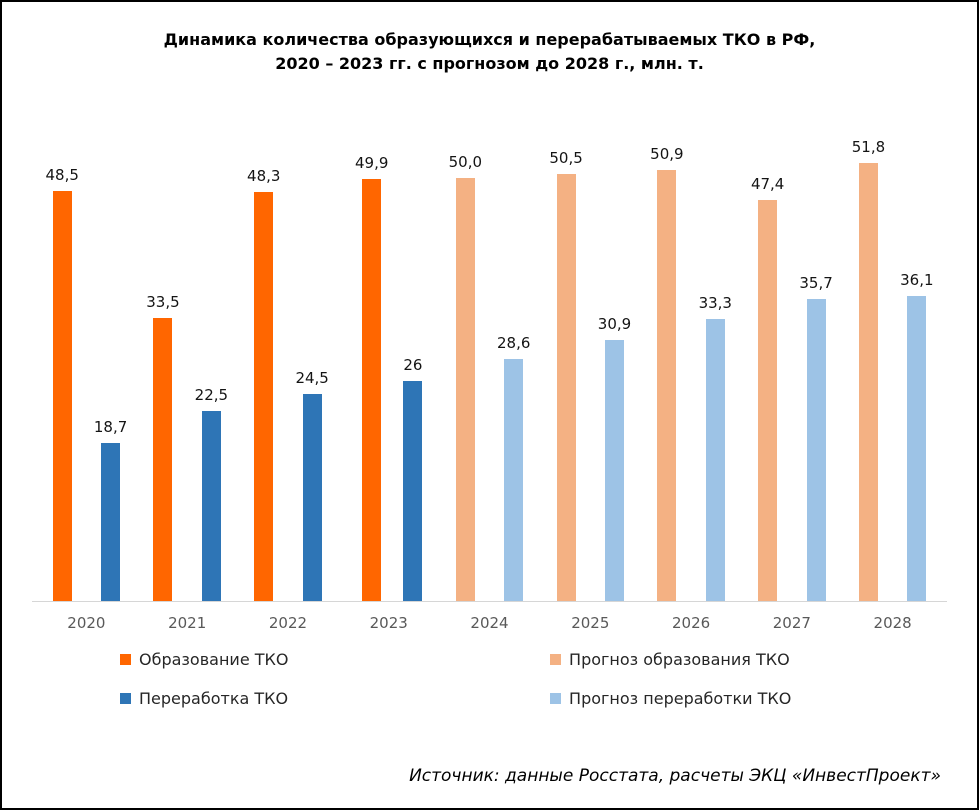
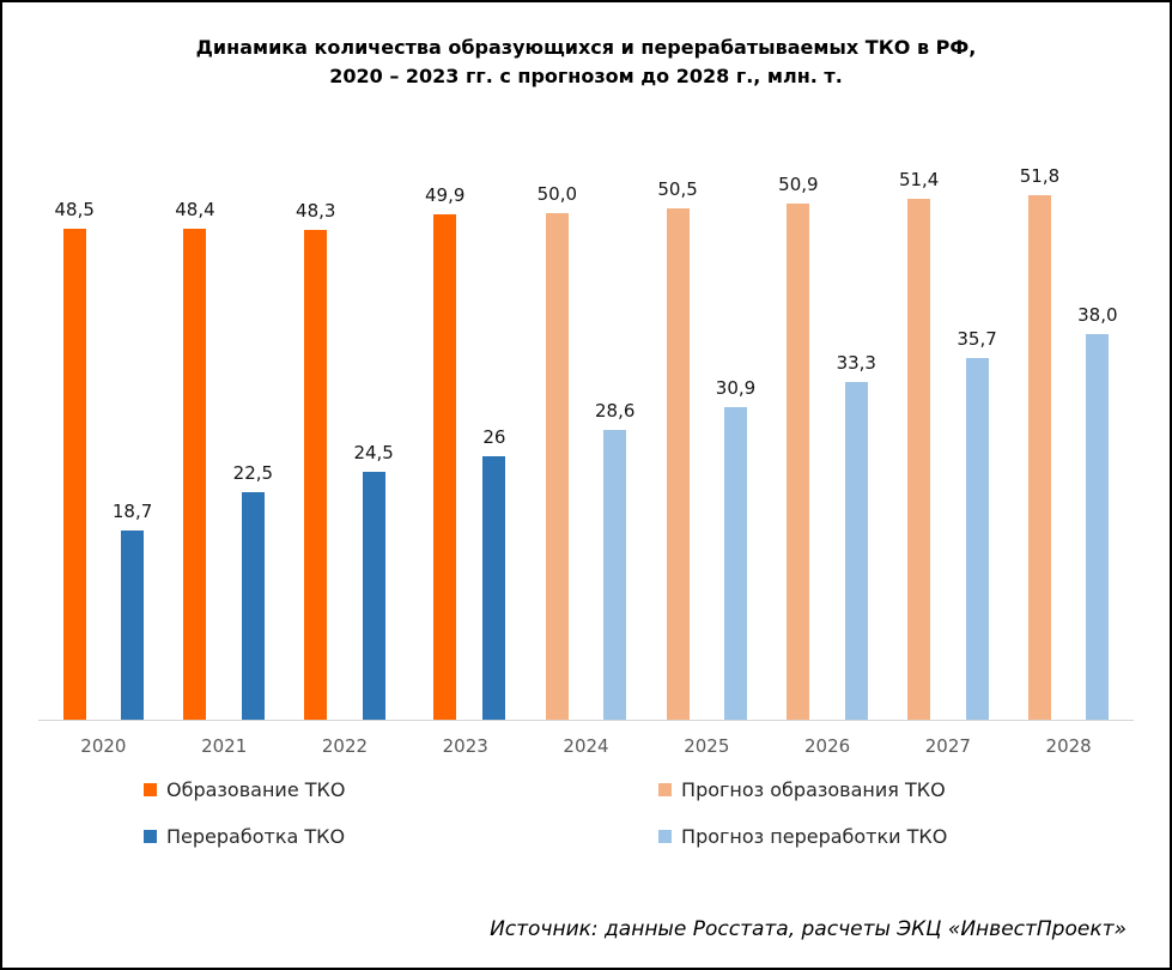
Образование ТКО/2021: 33,5 -> 48,4
Образование ТКО/2027: 47,4 -> 51,4
Переработка ТКО/2028: 36,1 -> 38,0
